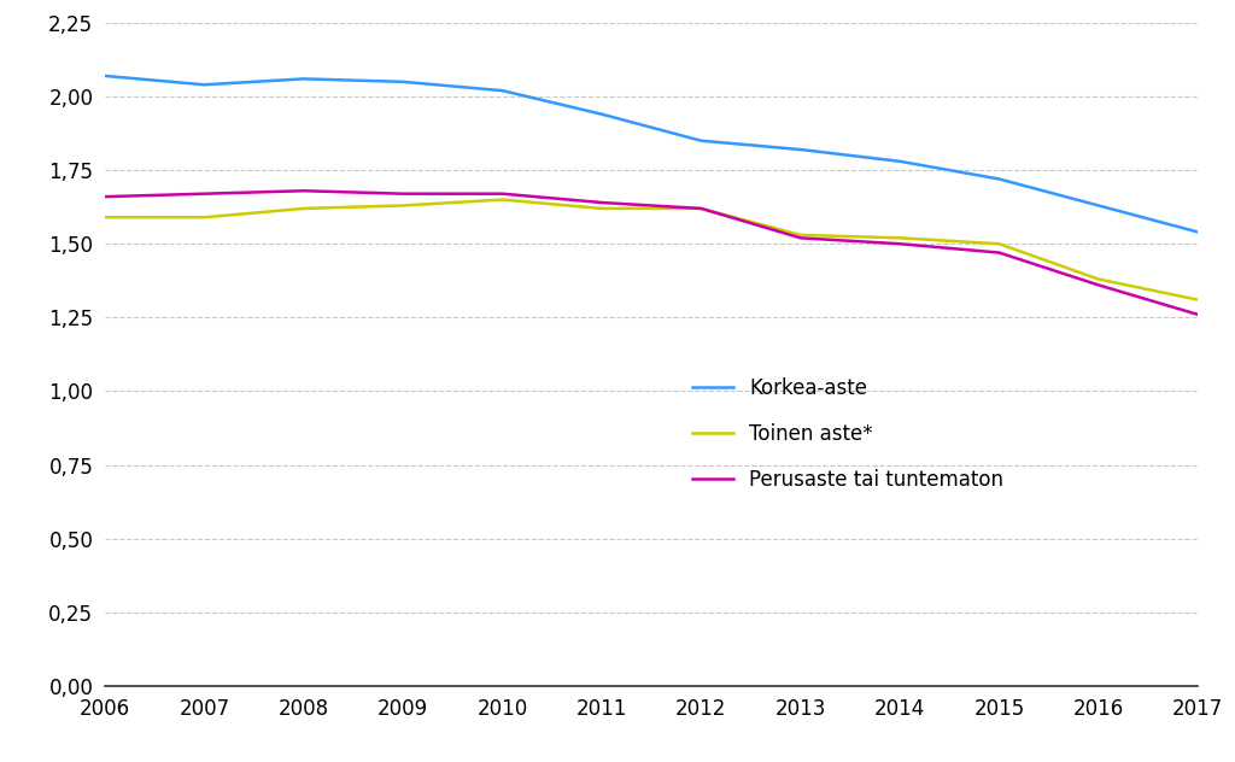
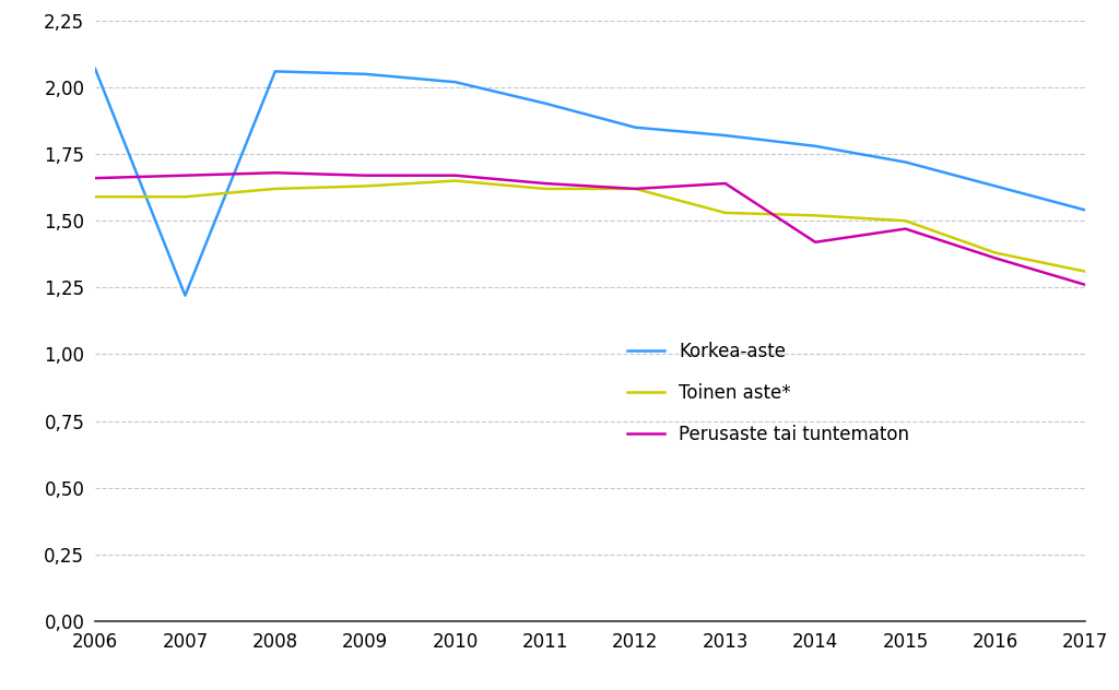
Korkea-aste/2007: 2,04 -> 1,22
Perusaste tai tuntematon/2013: 1,52 -> 1,64
Perusaste tai tuntematon/2014: 1,50 -> 1,42
